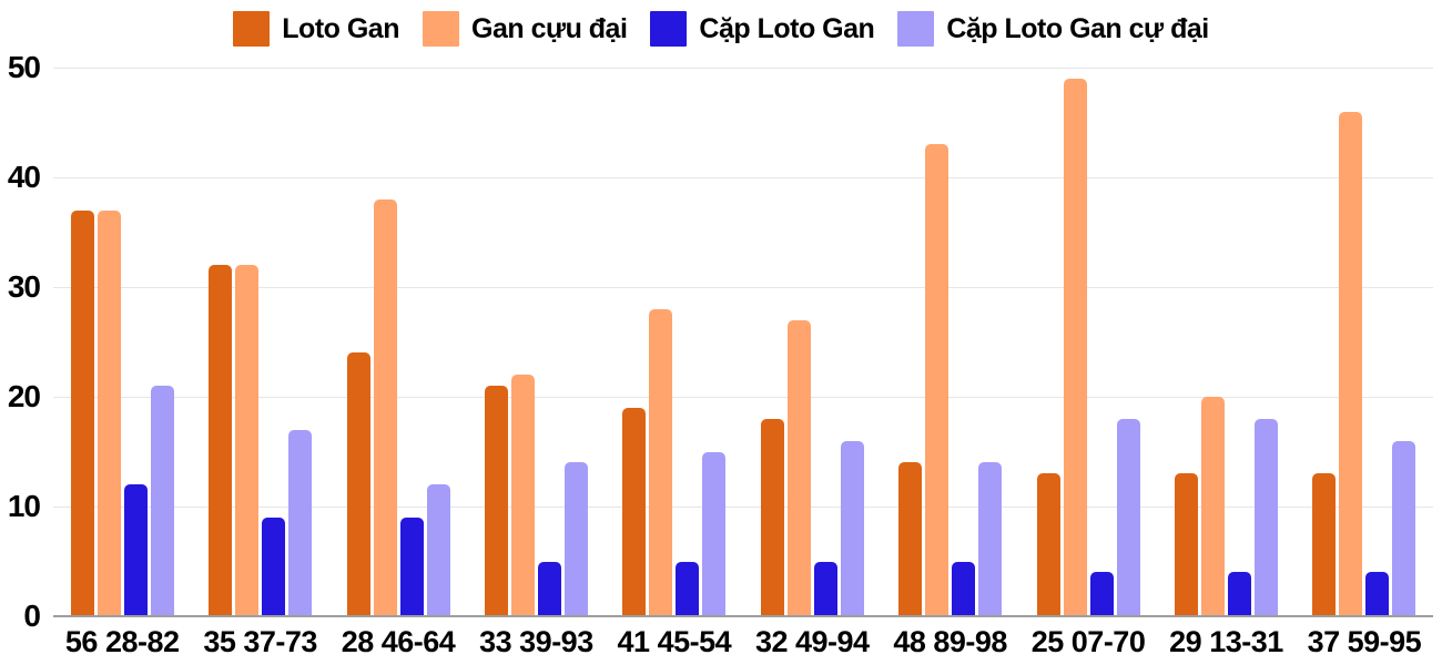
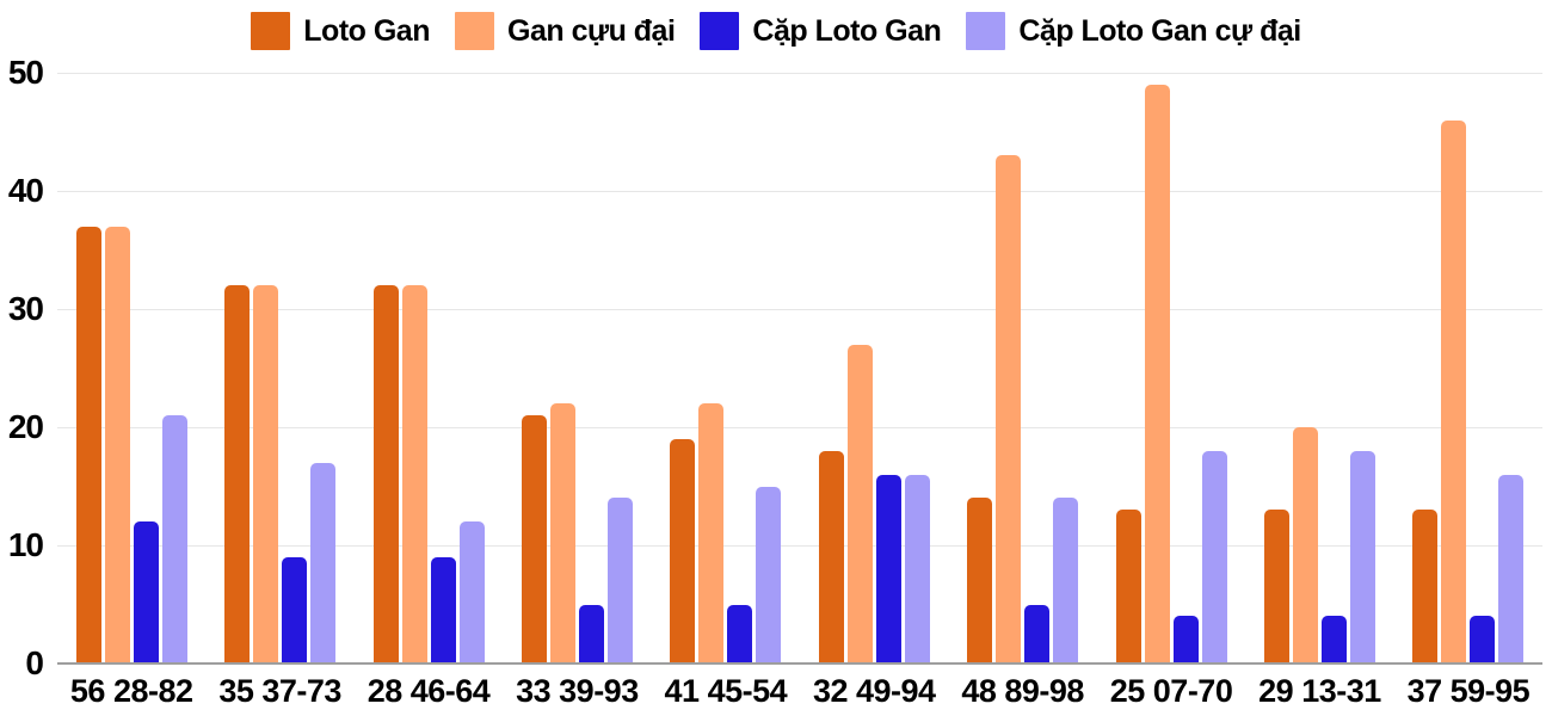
Loto Gan/28 46-64: 24 -> 32
Gan cựu đại/28 46-64: 38 -> 32
Gan cựu đại/41 45-54: 28 -> 22
Cặp Loto Gan/32 49-94: 5 -> 16
